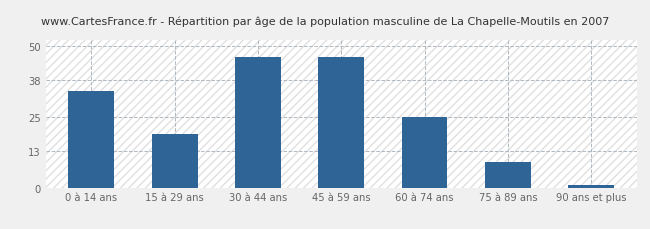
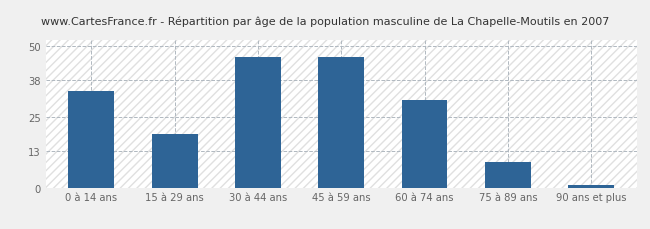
60 à 74 ans: 25 -> 31
